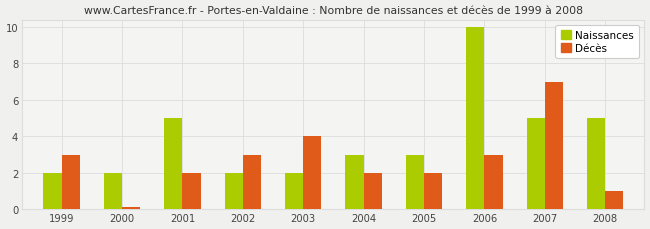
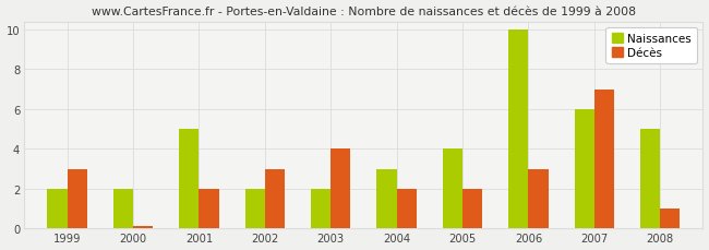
Naissances/2005: 3 -> 4
Naissances/2007: 5 -> 6
